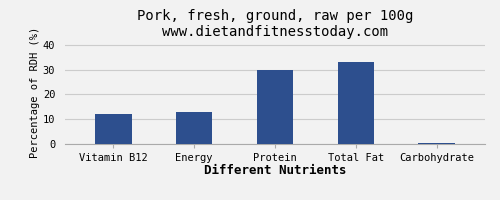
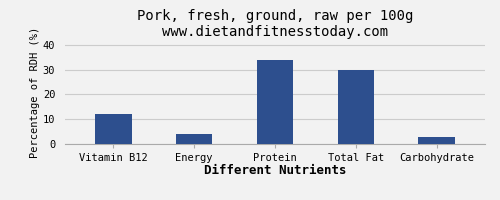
Energy: 13.0 -> 4.0
Protein: 30.0 -> 34.0
Total Fat: 33.0 -> 30.0
Carbohydrate: 0.3 -> 3.0
